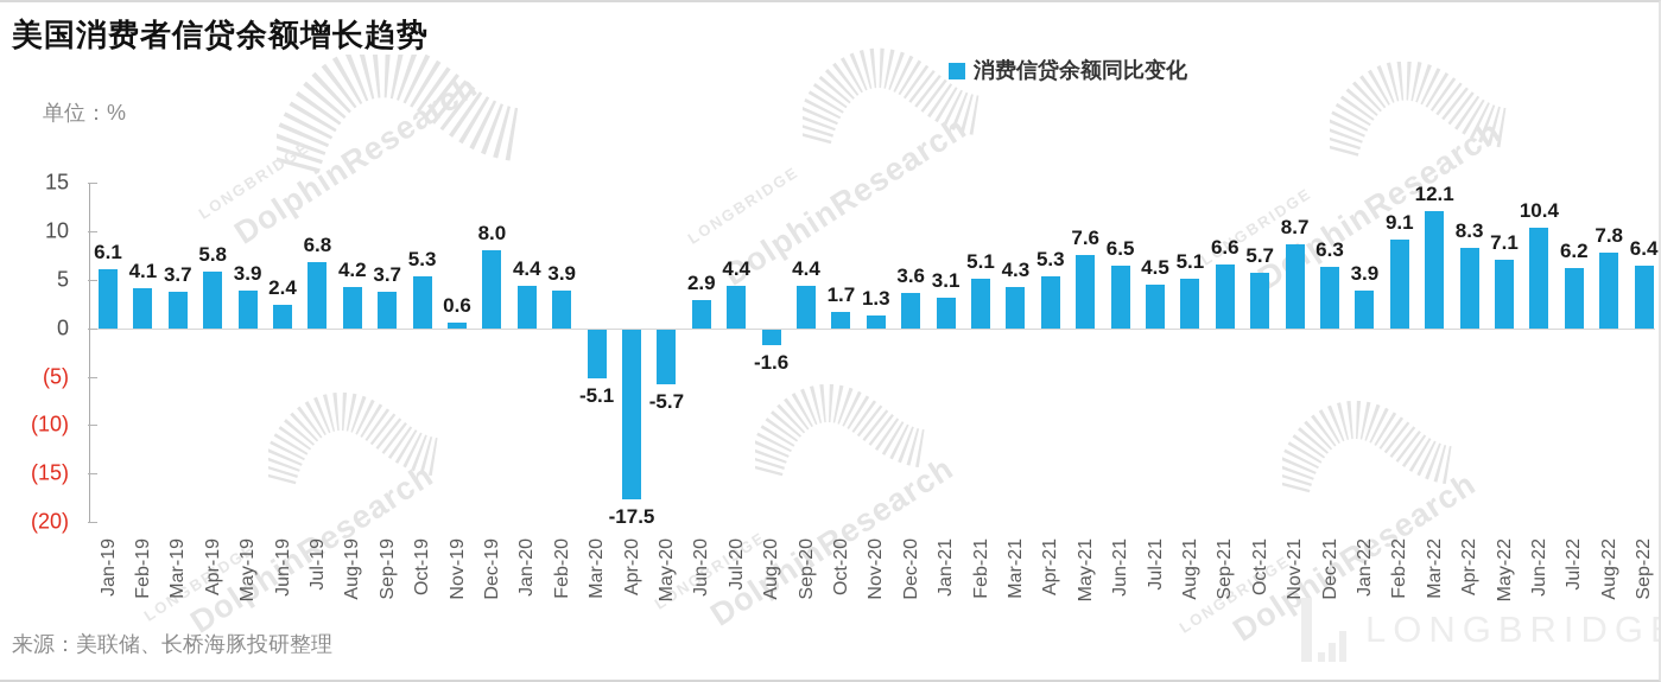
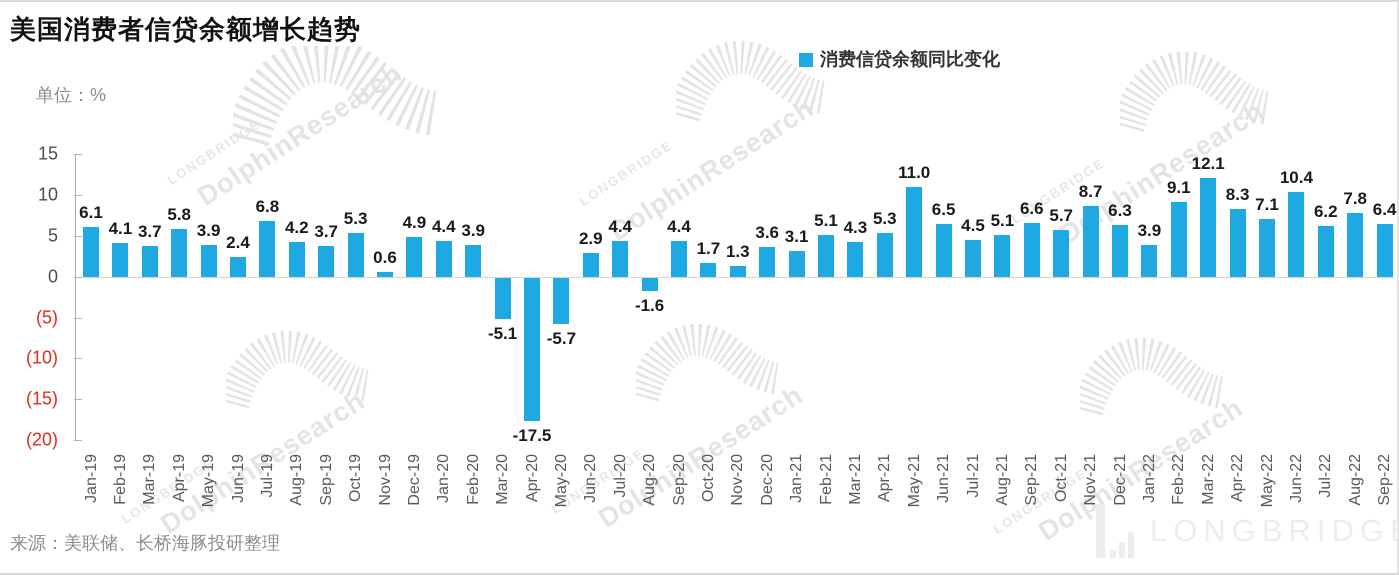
Dec-19: 8.0 -> 4.9
May-21: 7.6 -> 11.0
